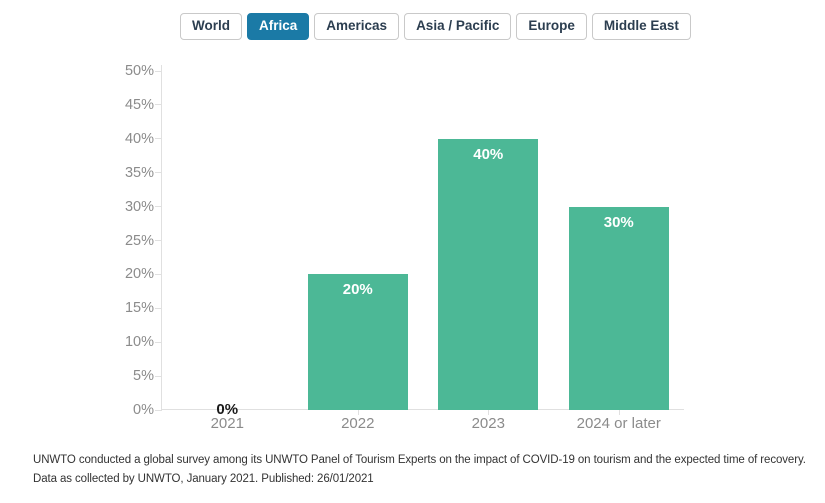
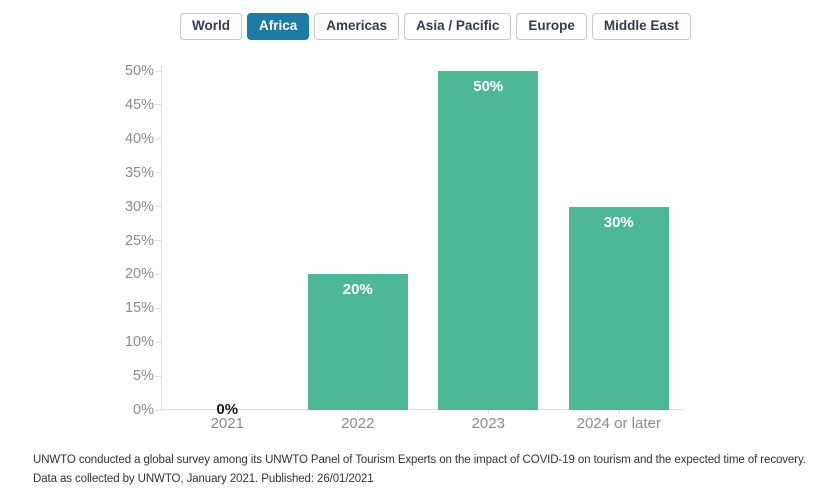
2023: 40% -> 50%
